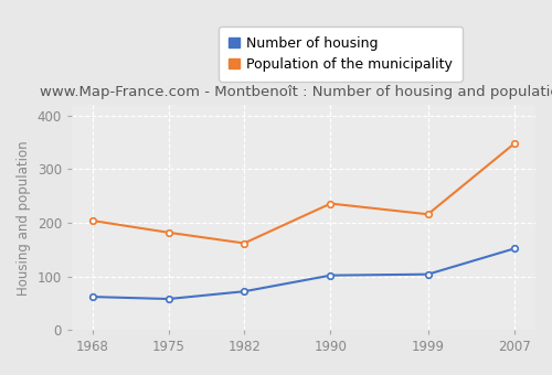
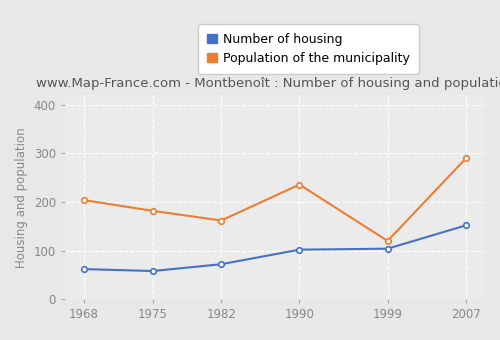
Population of the municipality/1999: 216 -> 120
Population of the municipality/2007: 348 -> 290
